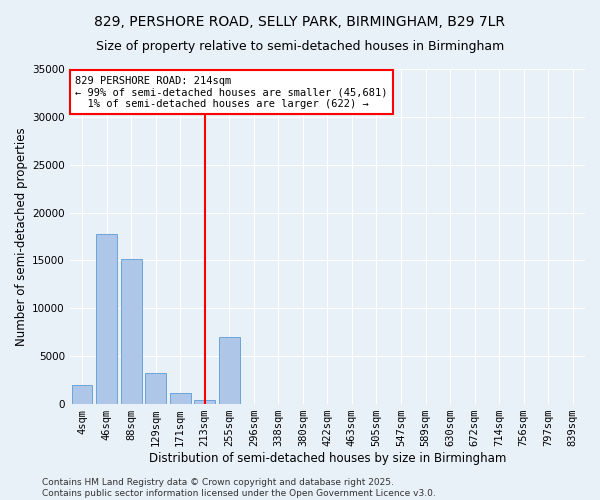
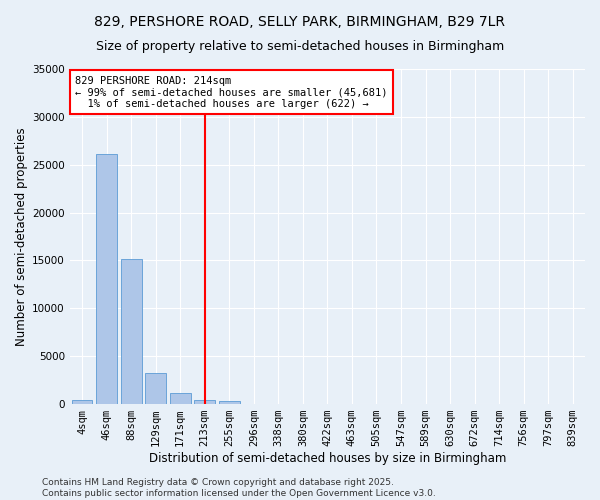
4sqm: 2000 -> 400
46sqm: 17800 -> 26100
255sqm: 7000 -> 300
